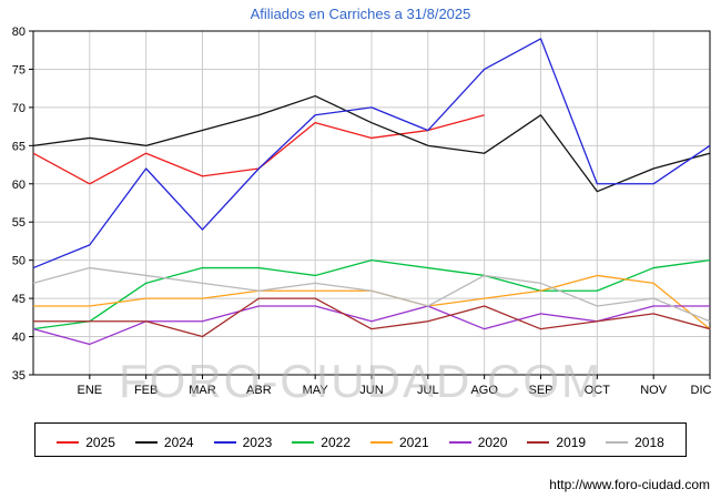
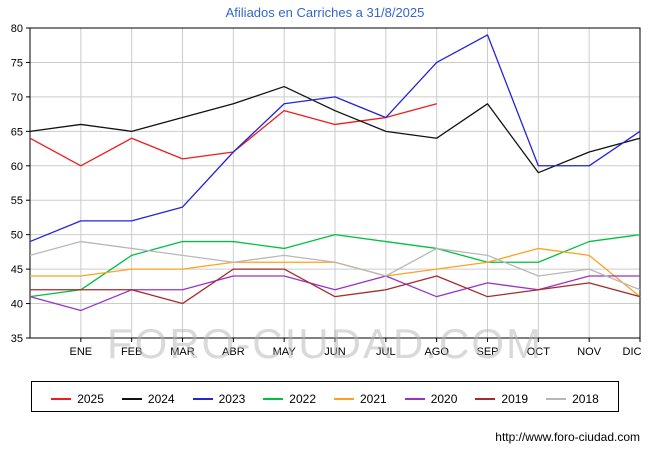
2023/FEB: 62 -> 52
